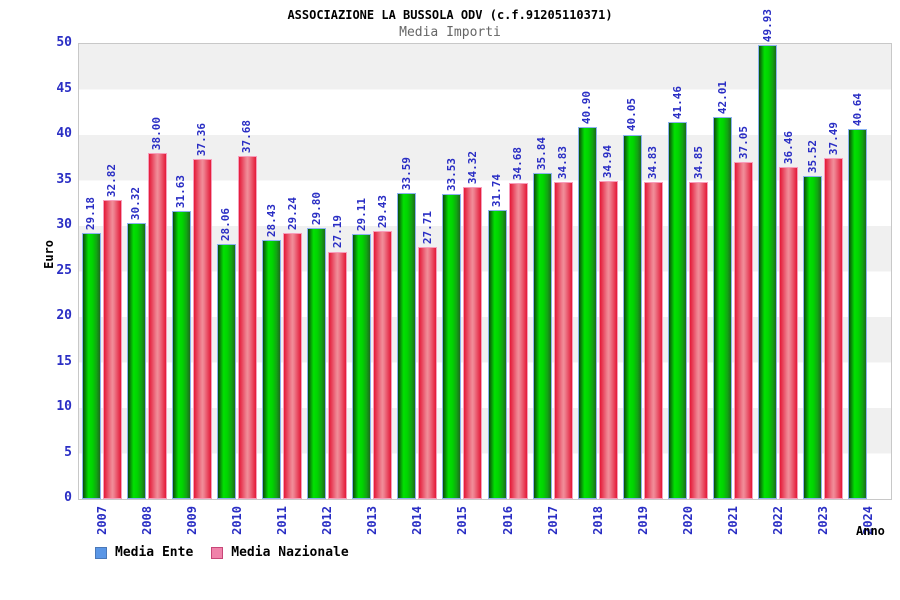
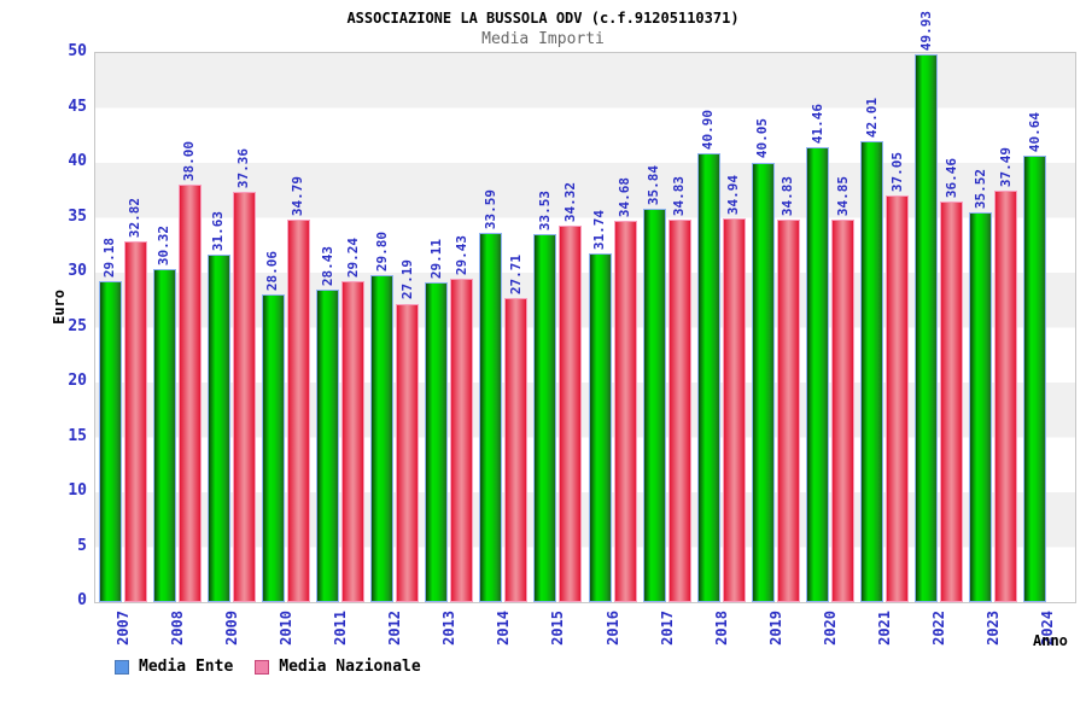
Media Nazionale/2010: 37.68 -> 34.79
